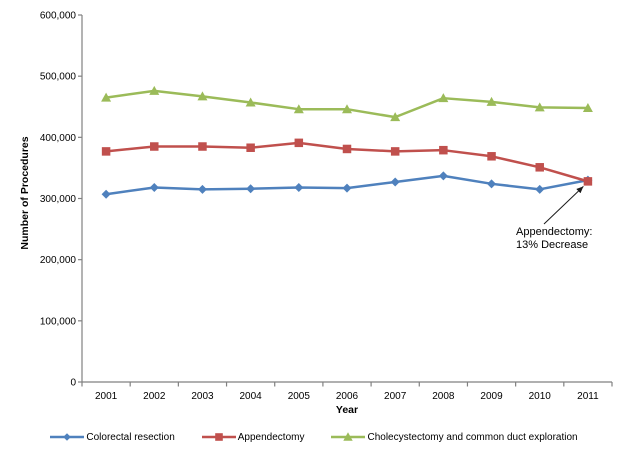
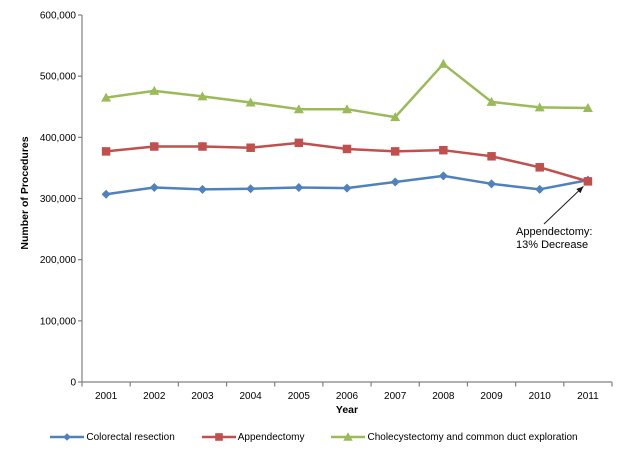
Cholecystectomy and common duct exploration/2008: 460000 -> 520000
